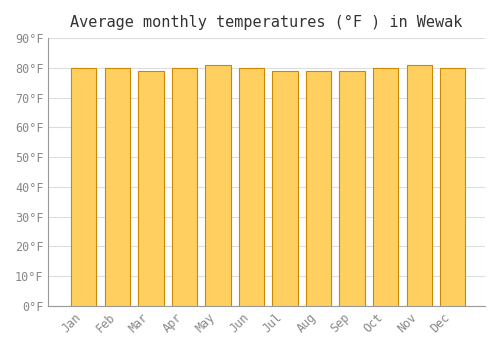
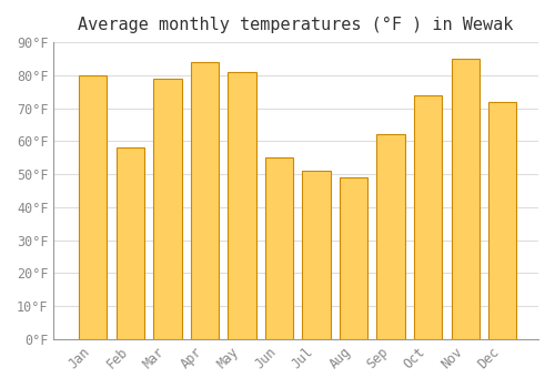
Feb: 80°F -> 58°F
Apr: 80°F -> 84°F
Jun: 80°F -> 55°F
Jul: 79°F -> 51°F
Aug: 79°F -> 49°F
Sep: 79°F -> 62°F
Oct: 80°F -> 74°F
Nov: 81°F -> 85°F
Dec: 80°F -> 72°F
